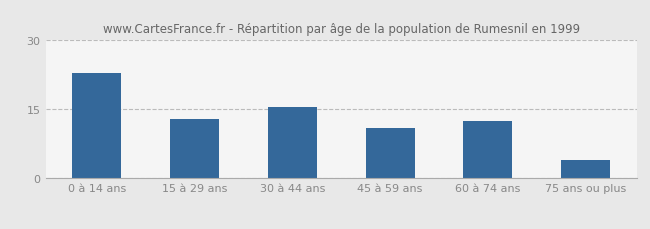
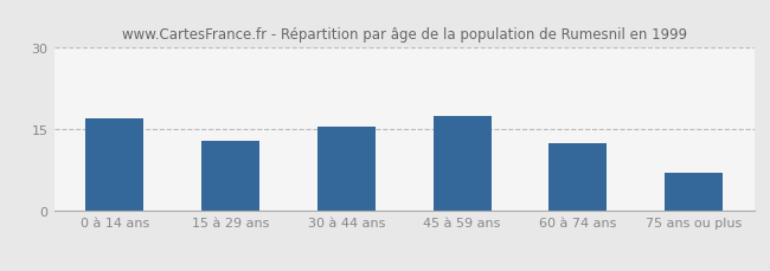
0 à 14 ans: 23.0 -> 17.0
45 à 59 ans: 11.0 -> 17.5
75 ans ou plus: 4.0 -> 7.0
